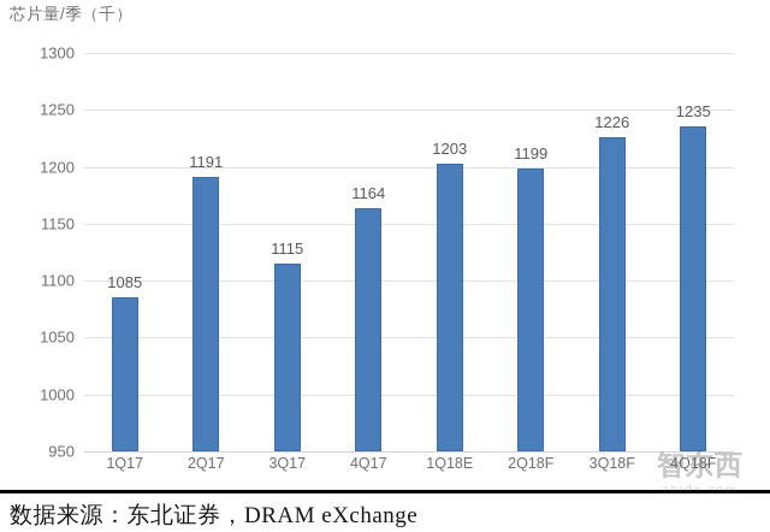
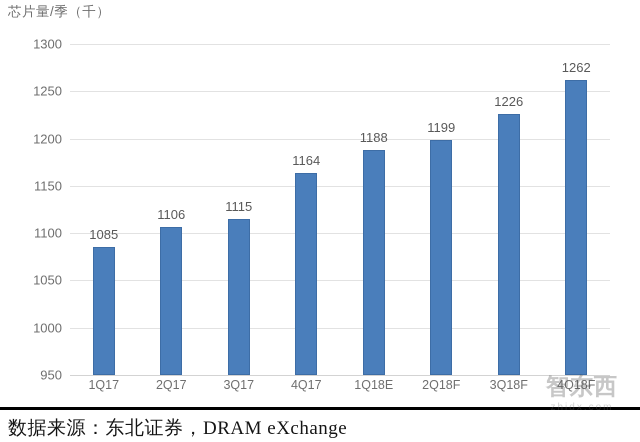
2Q17: 1191 -> 1106
1Q18E: 1203 -> 1188
4Q18F: 1235 -> 1262
